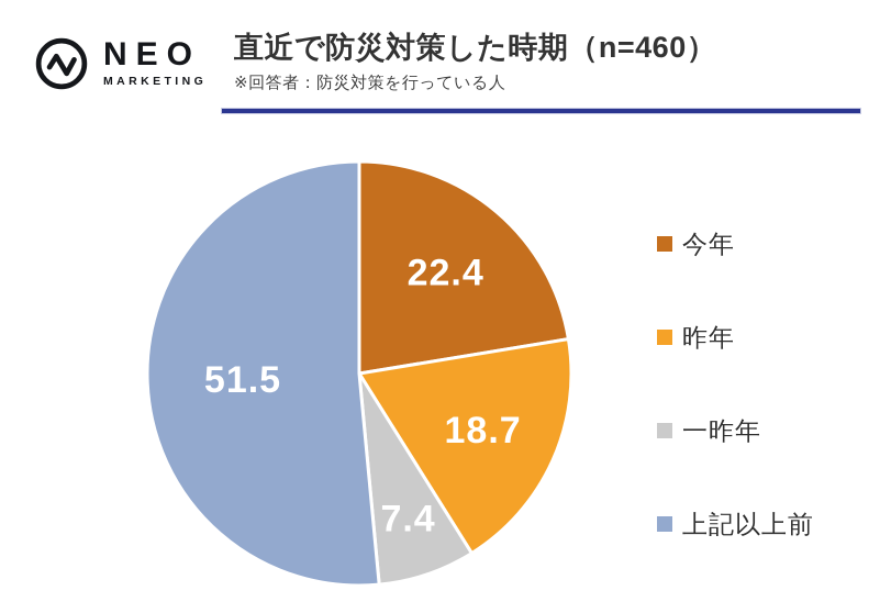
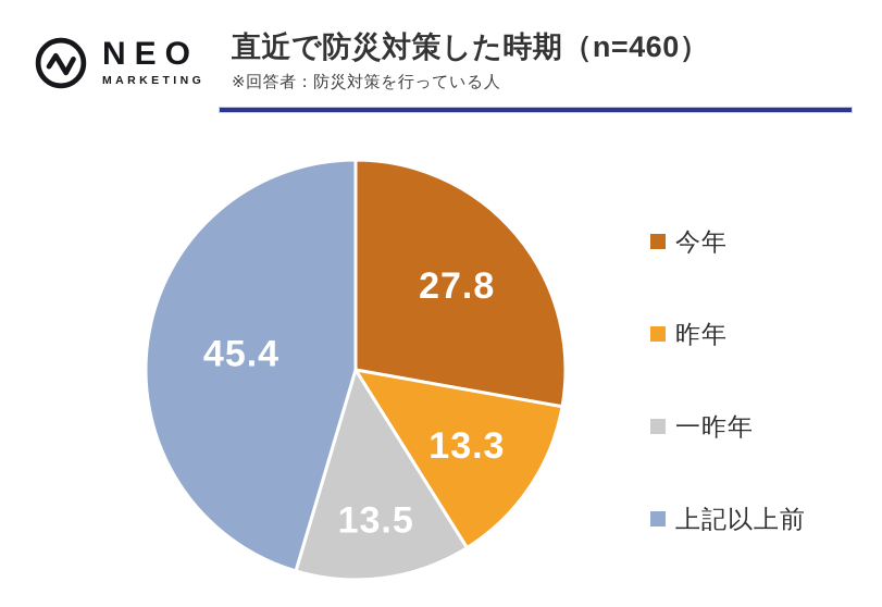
今年: 22.4 -> 27.8
昨年: 18.7 -> 13.3
一昨年: 7.4 -> 13.5
上記以上前: 51.5 -> 45.4
